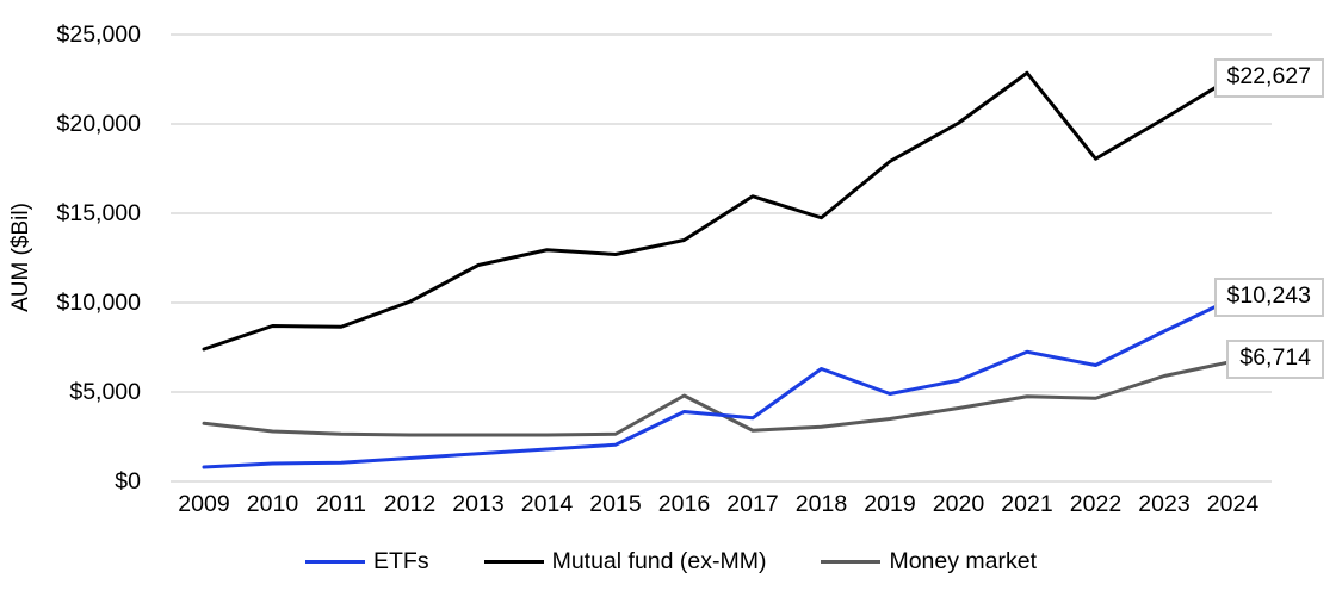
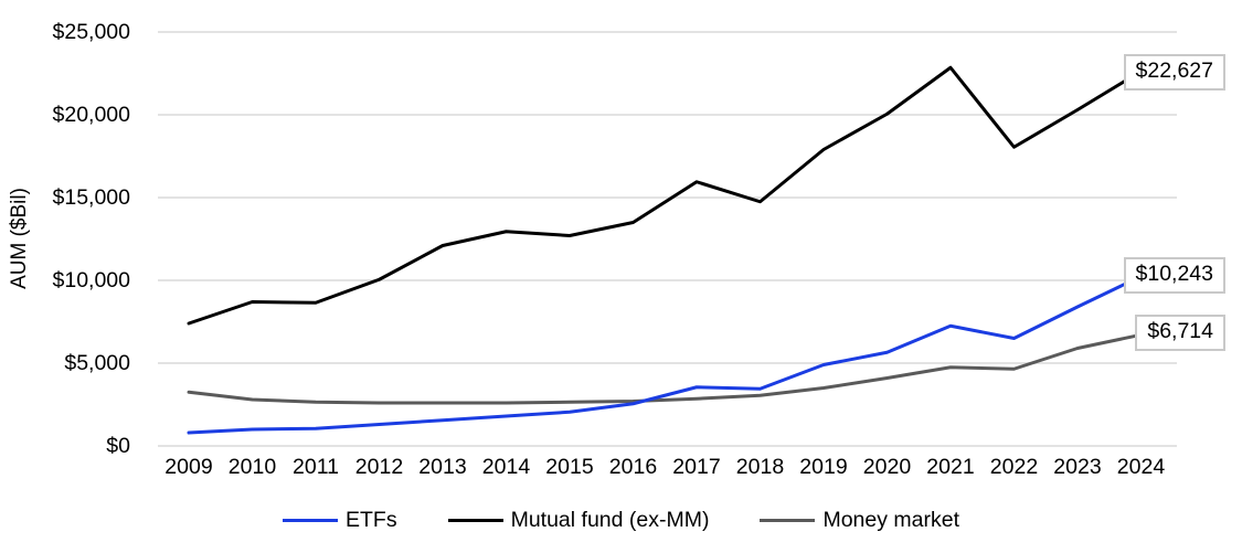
Money market/2016: $4800 -> $2700
ETFs/2016: $3900 -> $2600
ETFs/2018: $6300 -> $3400
